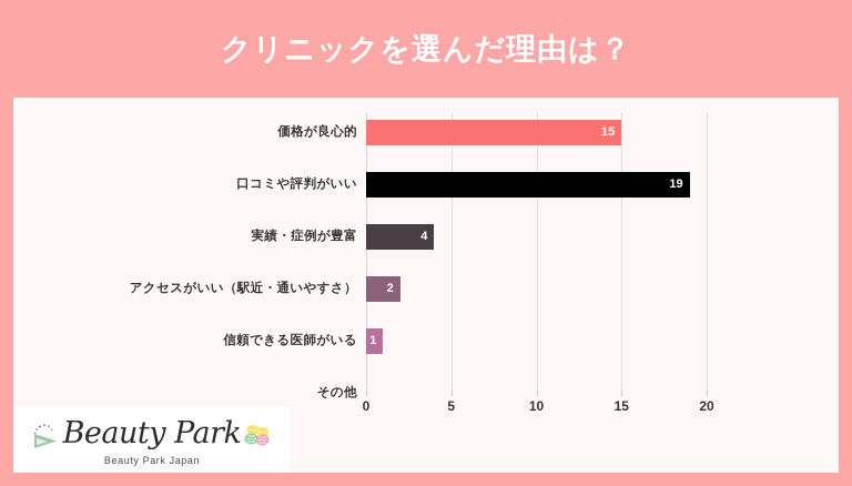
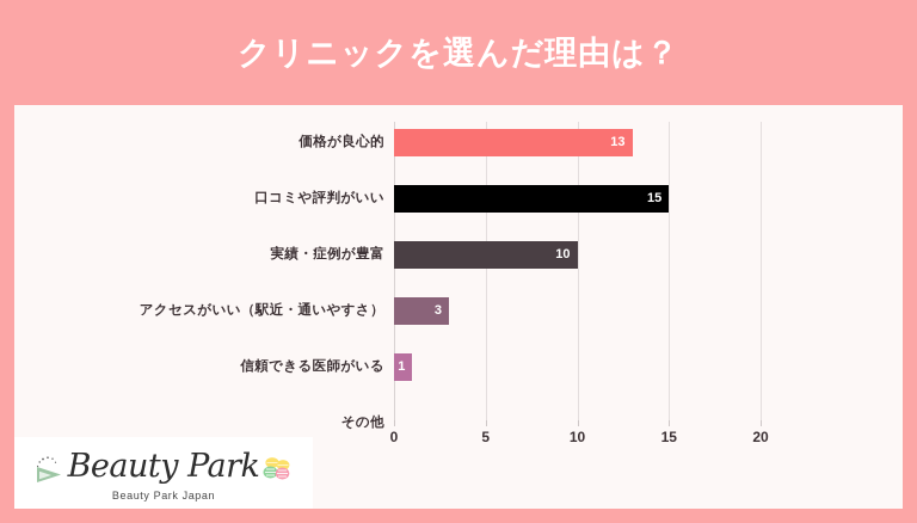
価格が良心的: 15 -> 13
口コミや評判がいい: 19 -> 15
実績・症例が豊富: 4 -> 10
アクセスがいい（駅近・通いやすさ）: 2 -> 3
